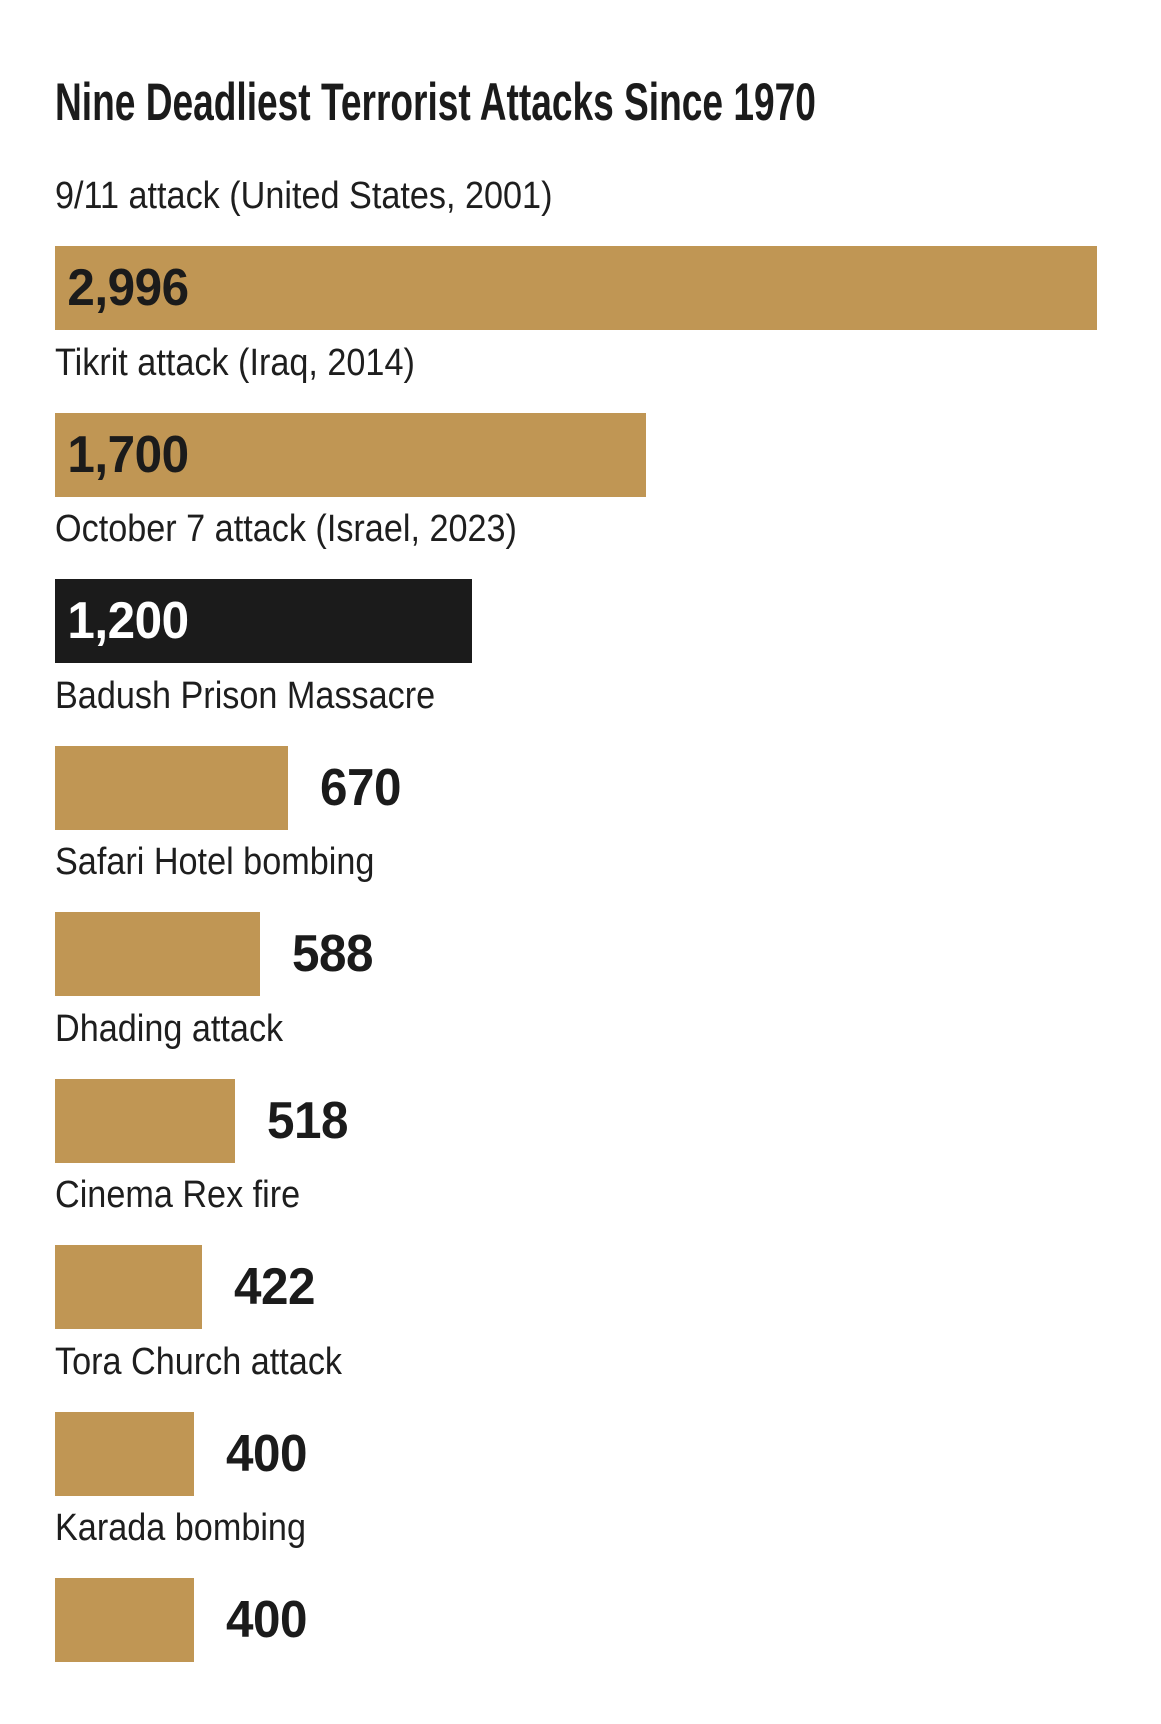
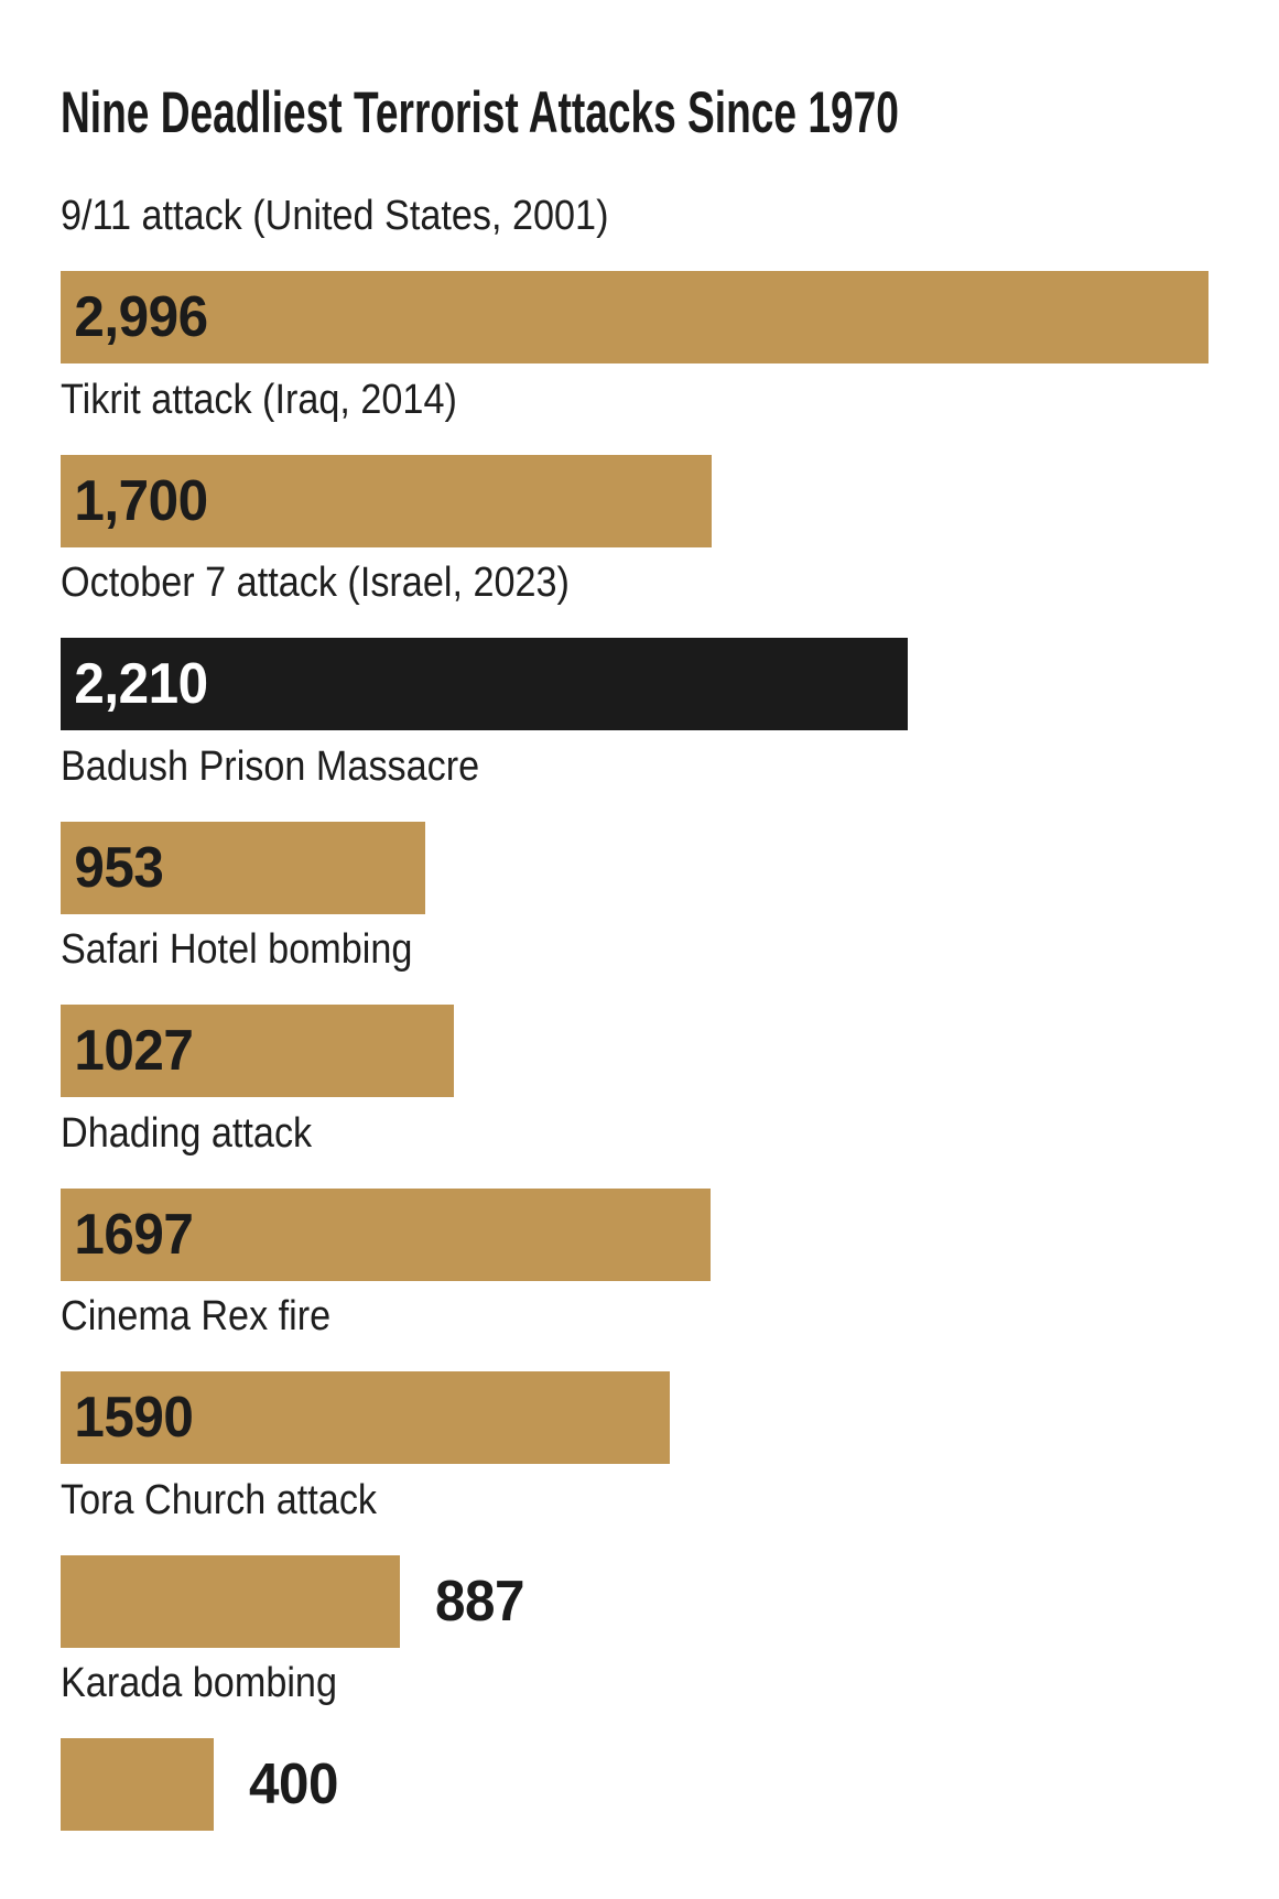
October 7 attack (Israel, 2023): 1,200 -> 2,210
Badush Prison Massacre: 670 -> 953
Safari Hotel bombing: 588 -> 1027
Dhading attack: 518 -> 1697
Cinema Rex fire: 422 -> 1590
Tora Church attack: 400 -> 887
